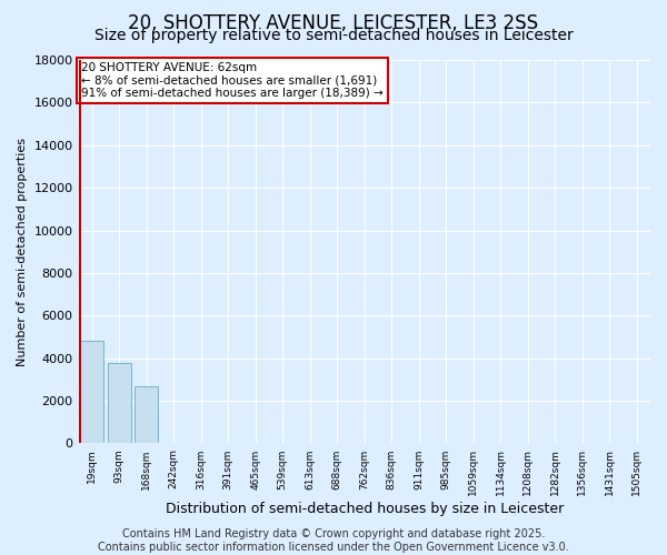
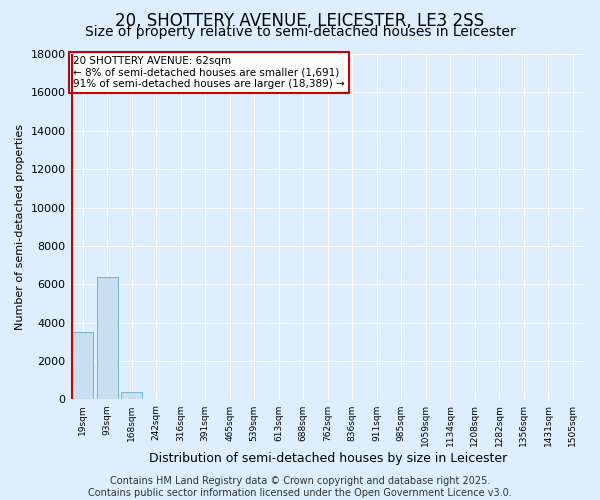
19sqm: 4800 -> 3500
93sqm: 3800 -> 6400
168sqm: 2700 -> 400
